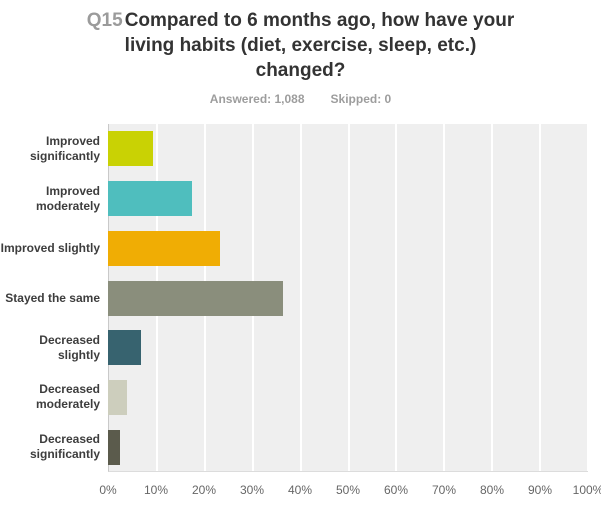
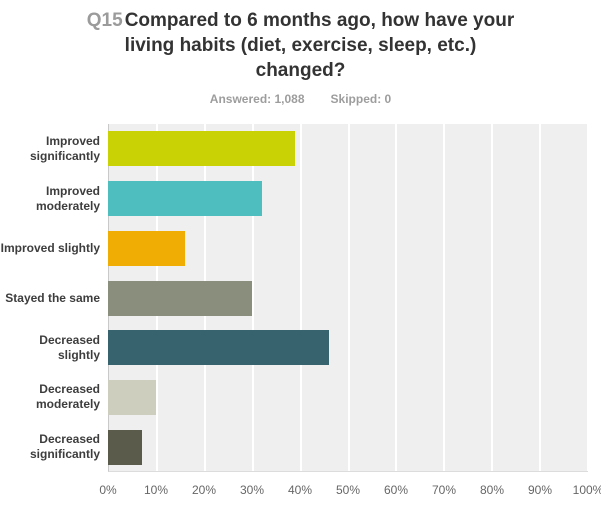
Improved significantly: 9% -> 39%
Improved moderately: 18% -> 32%
Improved slightly: 23% -> 16%
Stayed the same: 36% -> 30%
Decreased slightly: 7% -> 46%
Decreased moderately: 4% -> 10%
Decreased significantly: 3% -> 7%
